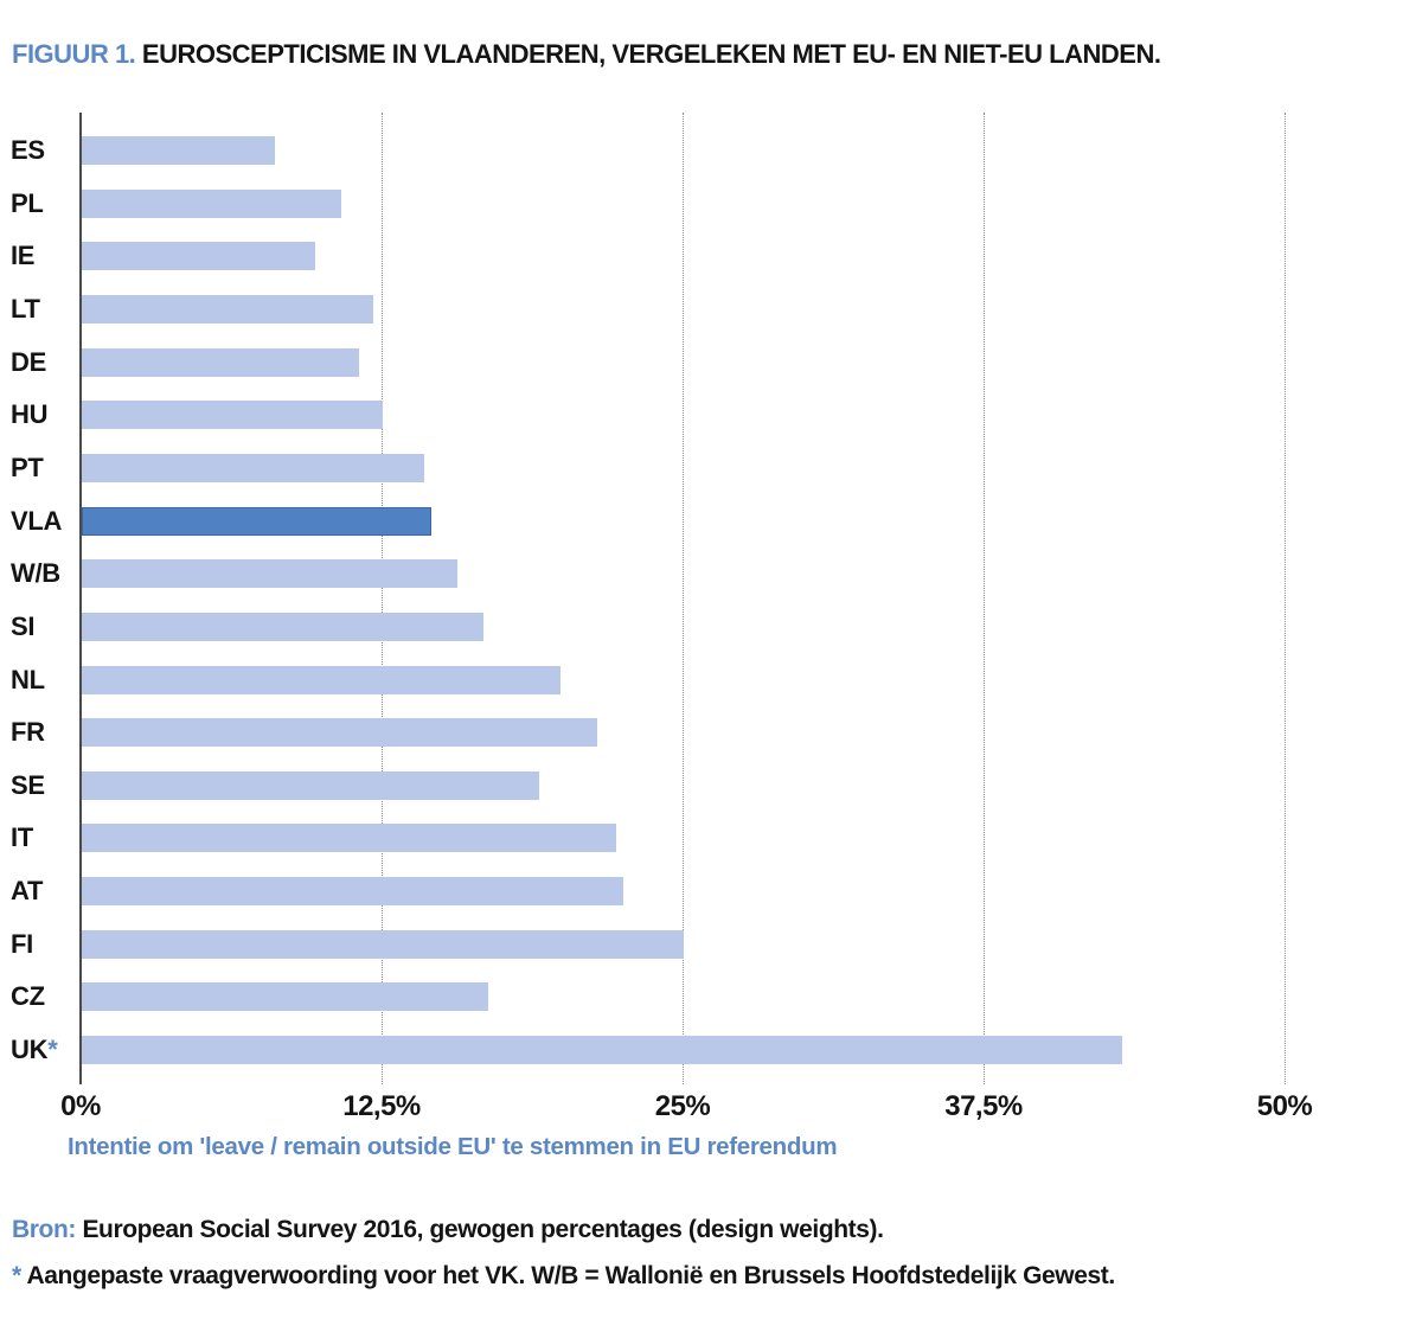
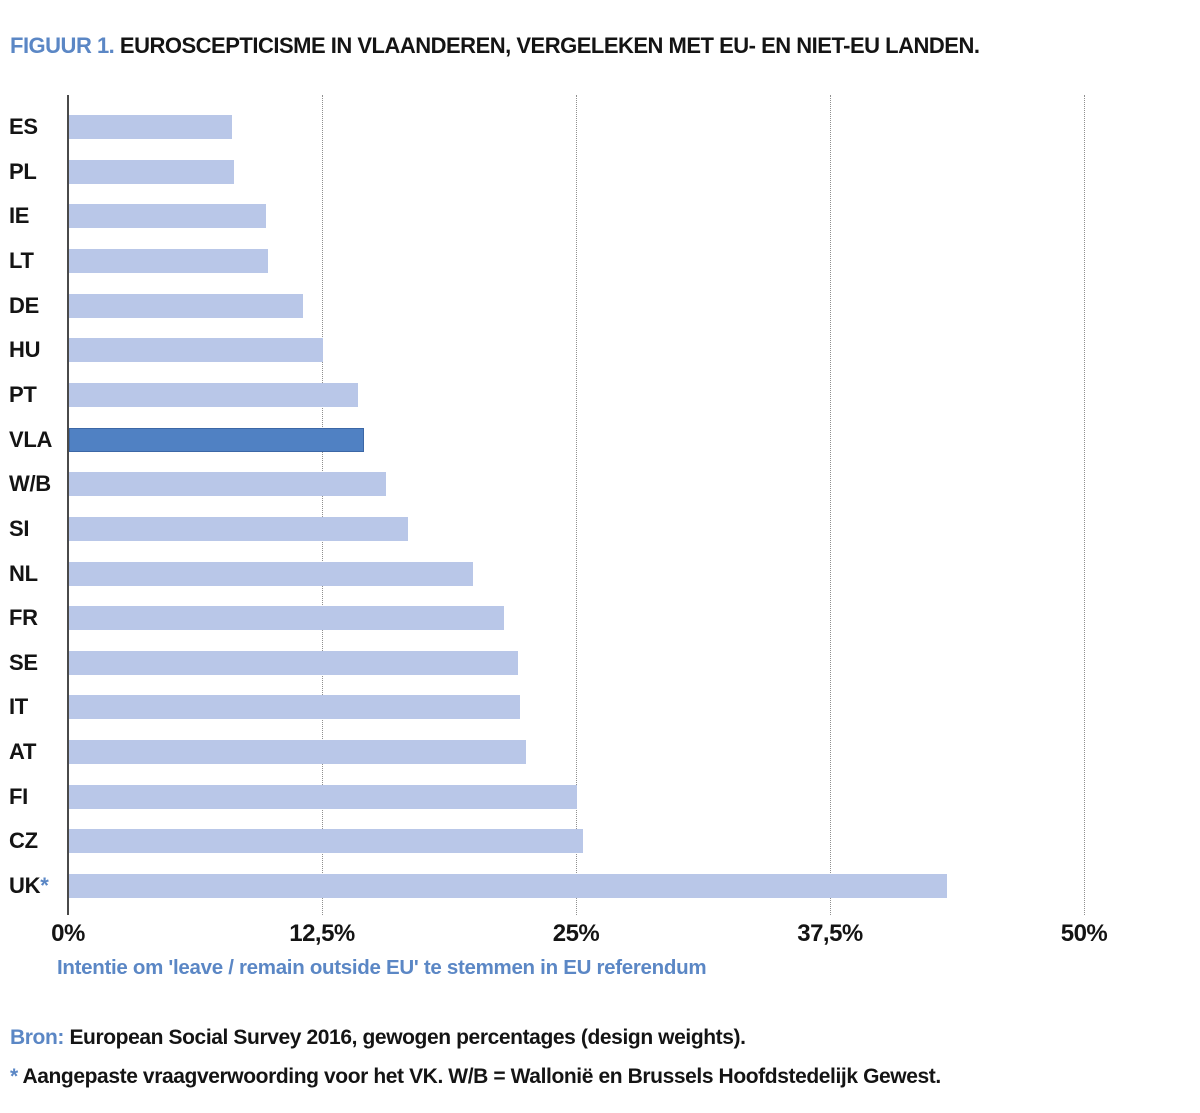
PL: 10.8% -> 8.1%
LT: 12.1% -> 9.8%
SE: 19.0% -> 22.1%
CZ: 16.9% -> 25.3%
